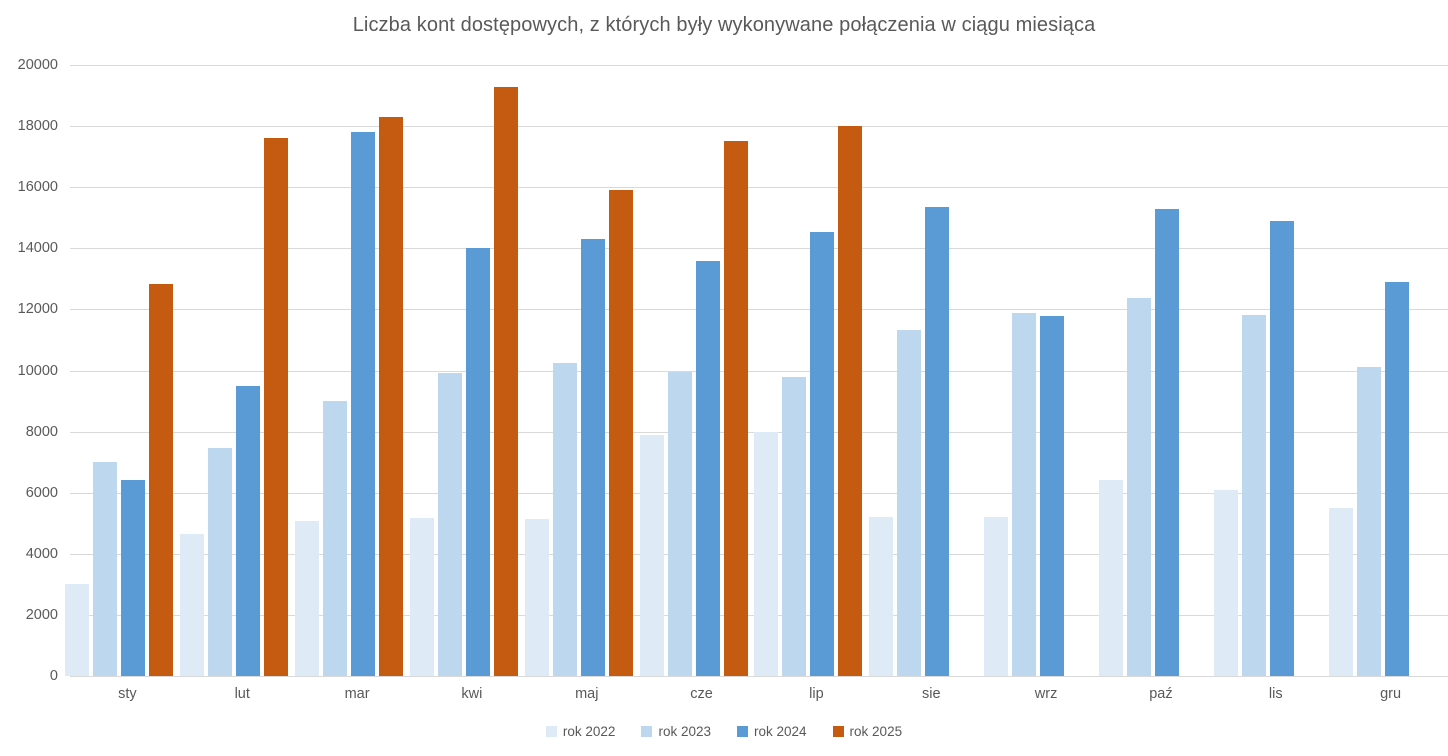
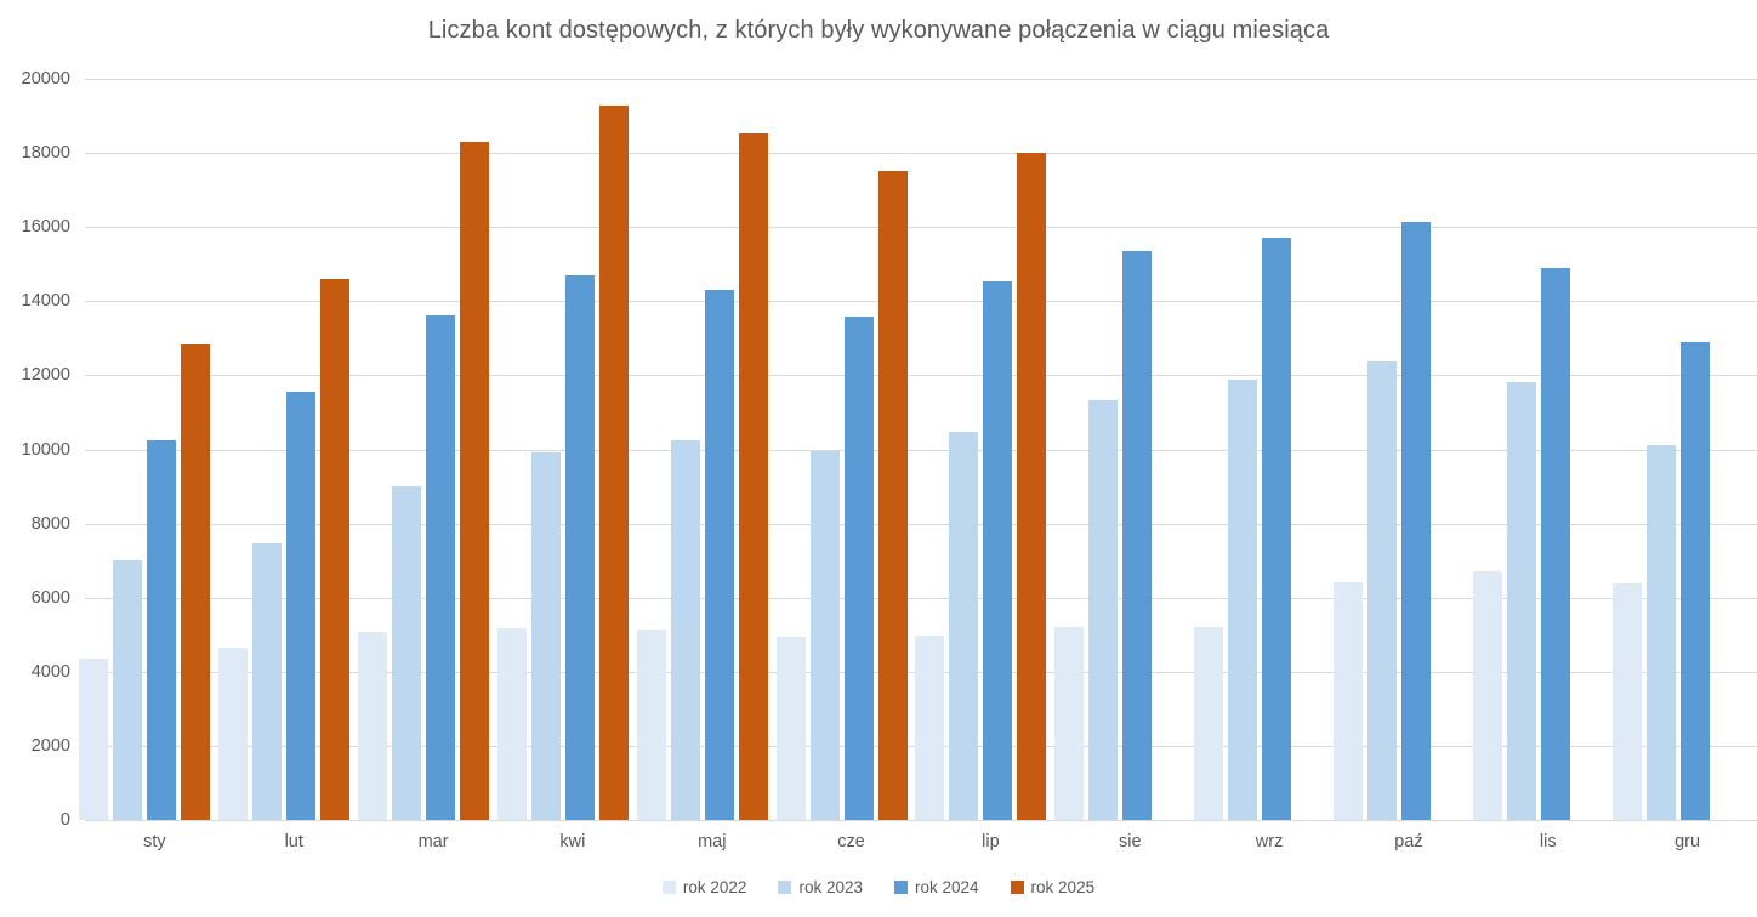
rok 2022/sty: 3000 -> 4300
rok 2024/sty: 6400 -> 10200
rok 2024/lut: 9500 -> 11500
rok 2025/lut: 17600 -> 14600
rok 2024/mar: 17800 -> 13600
rok 2024/kwi: 14000 -> 14700
rok 2025/maj: 15900 -> 18500
rok 2022/cze: 7900 -> 5000
rok 2022/lip: 8000 -> 5000
rok 2023/lip: 9800 -> 10500
rok 2024/wrz: 11800 -> 15700
rok 2024/paź: 15300 -> 16100
rok 2022/lis: 6100 -> 6700
rok 2022/gru: 5500 -> 6400
